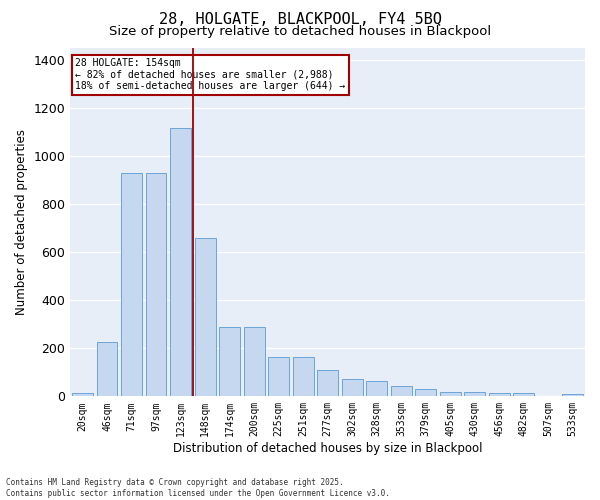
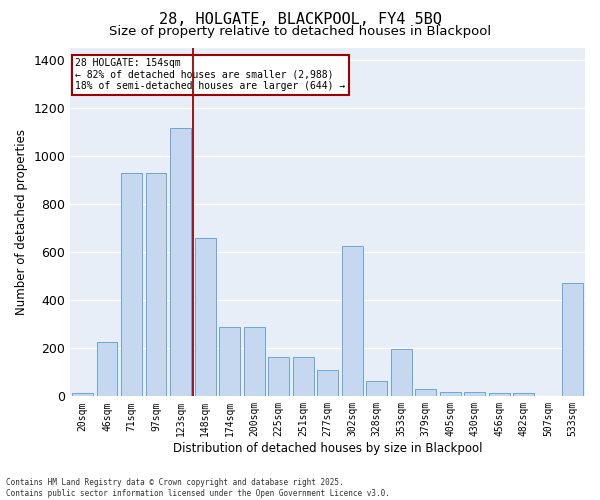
302sqm: 70 -> 625
353sqm: 45 -> 195
533sqm: 10 -> 470
